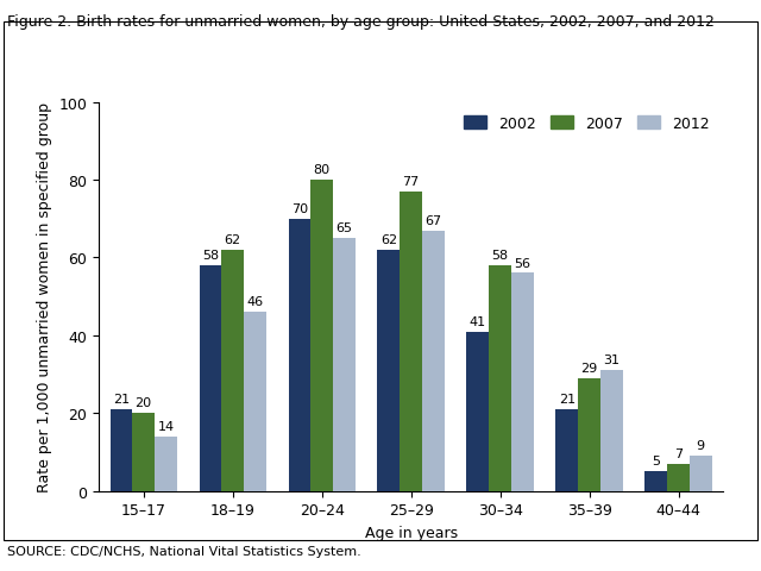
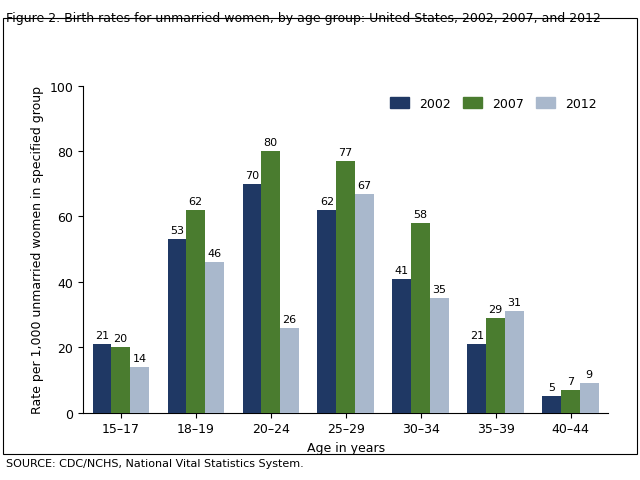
2002/18–19: 58 -> 53
2012/20–24: 65 -> 26
2012/30–34: 56 -> 35
